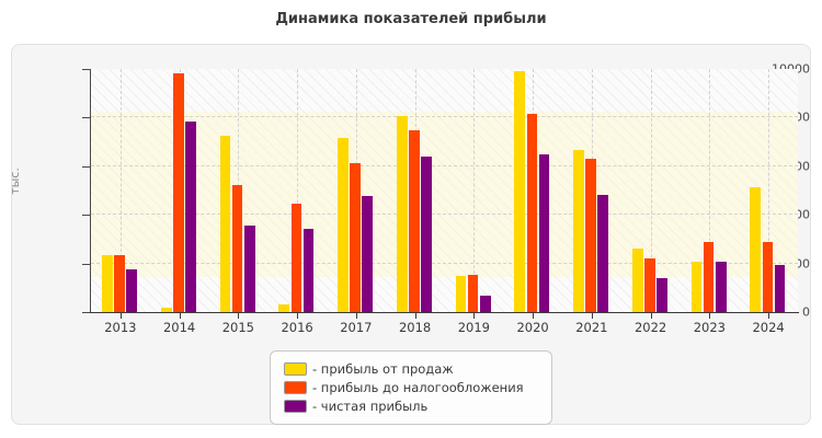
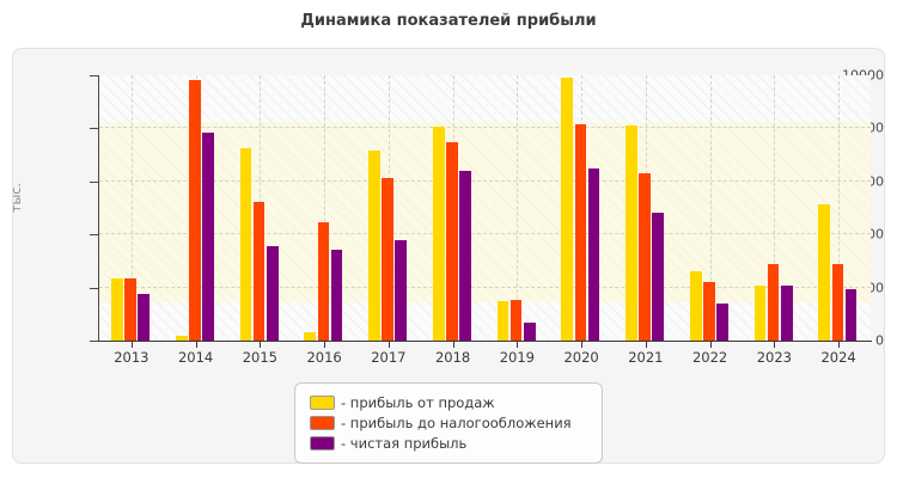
- чистая прибыль/2017: 4800 -> 3800
- прибыль от продаж/2021: 6700 -> 8100
